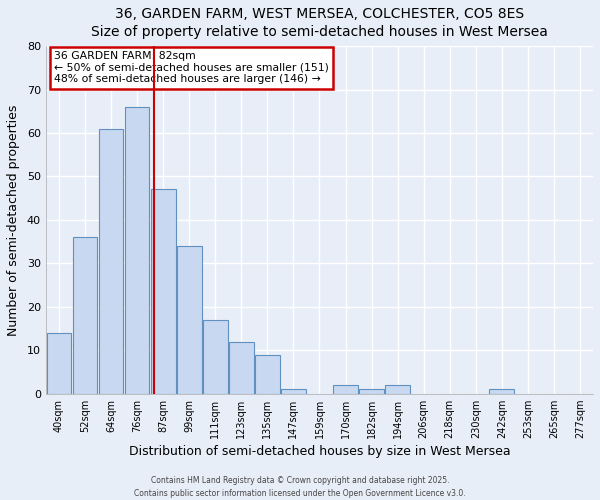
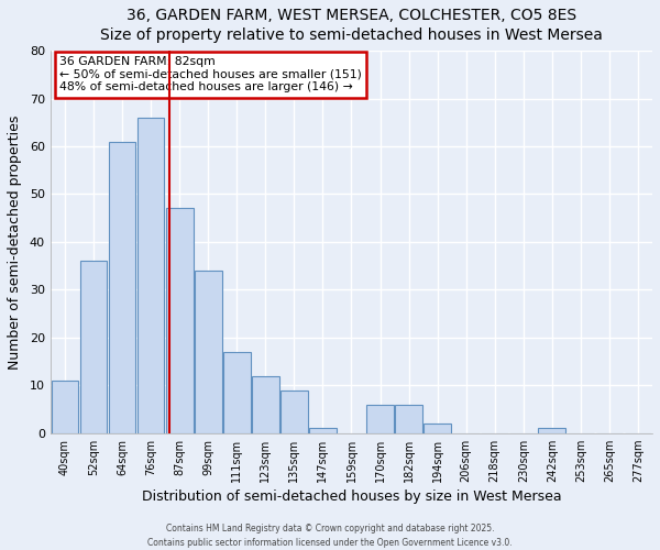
40sqm: 14 -> 11
170sqm: 2 -> 6
182sqm: 1 -> 6
